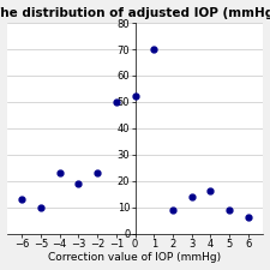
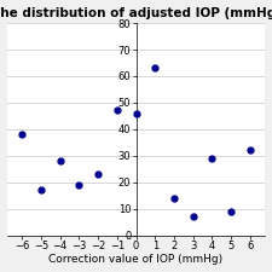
−6: 13 -> 38
−5: 10 -> 17
−4: 23 -> 28
−1: 50 -> 47
0: 52 -> 46
1: 70 -> 63
2: 9 -> 14
3: 14 -> 7
4: 16 -> 29
6: 6 -> 32
